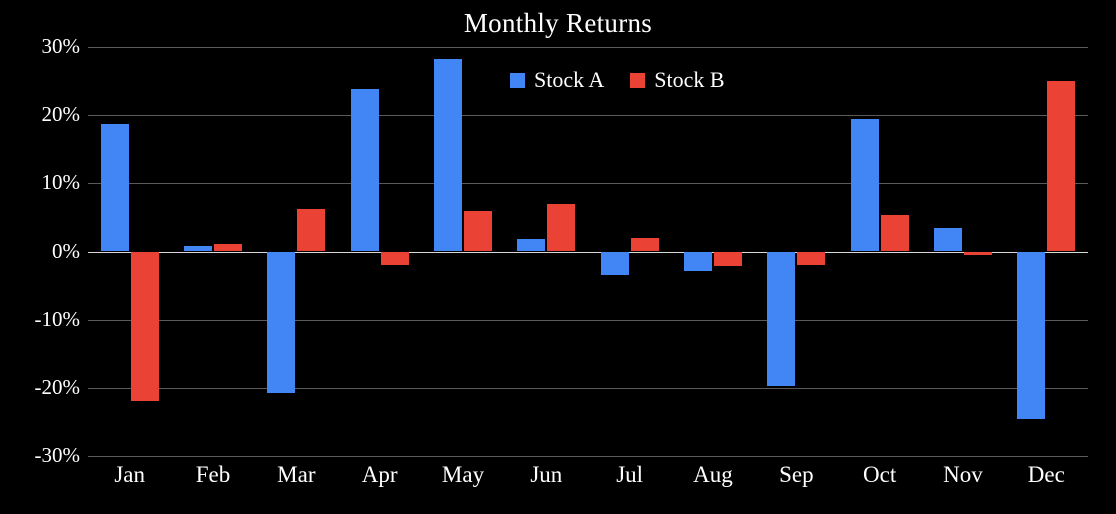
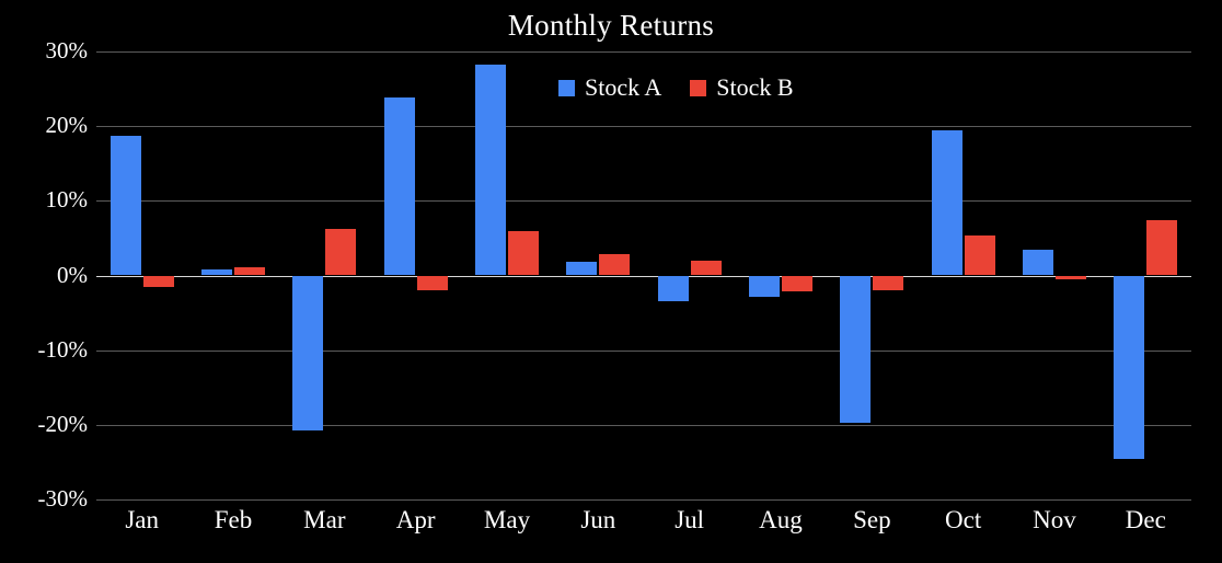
Stock B/Jan: -22% -> -2%
Stock B/Jun: 7% -> 3%
Stock B/Dec: 25% -> 7%
